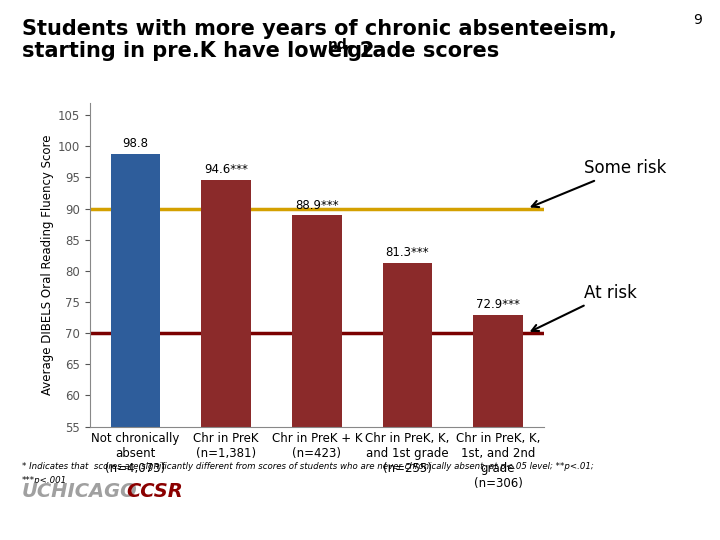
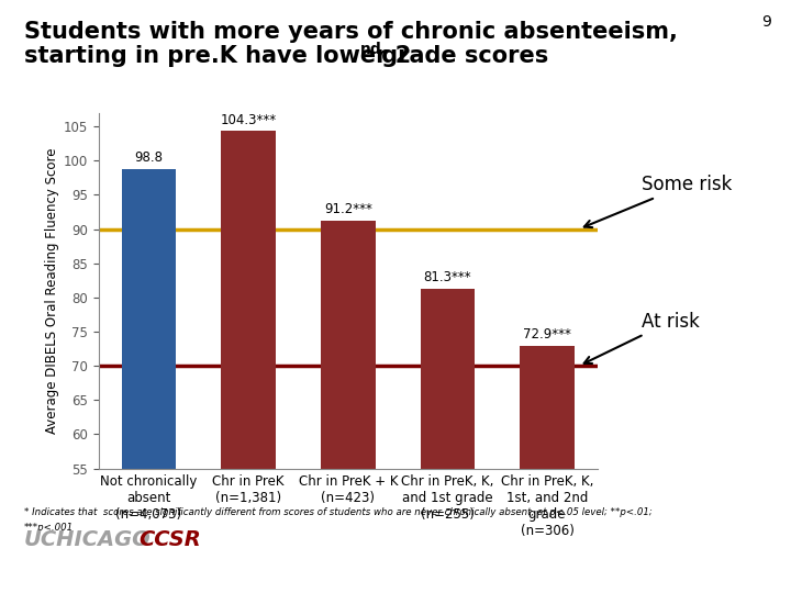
Chr in PreK (n=1,381): 94.6*** -> 104.3***
Chr in PreK + K (n=423): 88.9*** -> 91.2***
